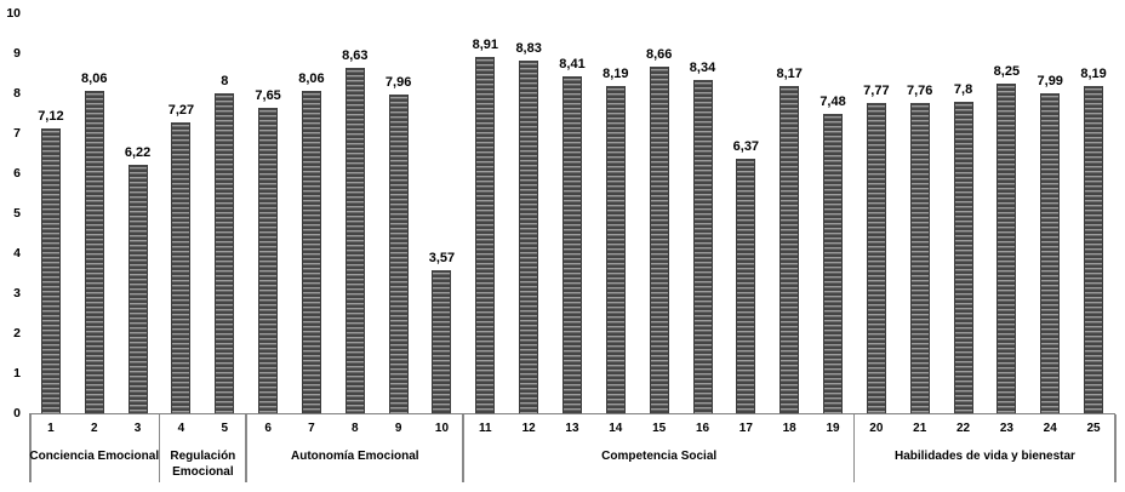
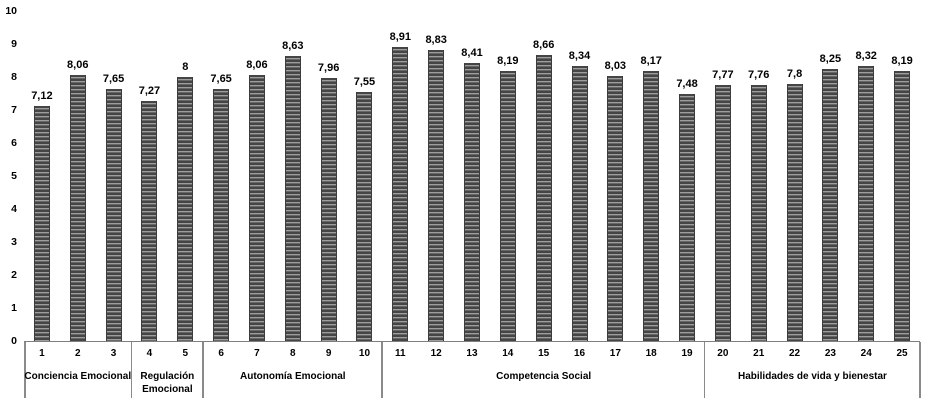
3: 6,22 -> 7,65
10: 3,57 -> 7,55
17: 6,37 -> 8,03
24: 7,99 -> 8,32
